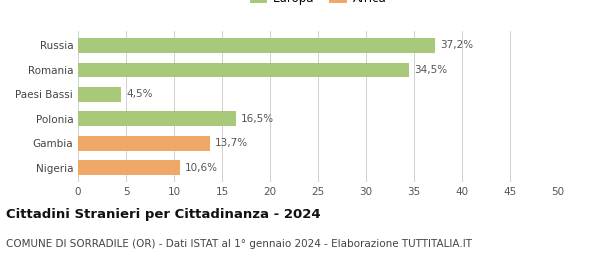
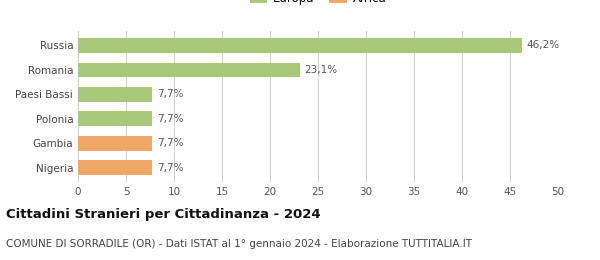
Russia: 37,2% -> 46,2%
Romania: 34,5% -> 23,1%
Paesi Bassi: 4,5% -> 7,7%
Polonia: 16,5% -> 7,7%
Gambia: 13,7% -> 7,7%
Nigeria: 10,6% -> 7,7%
